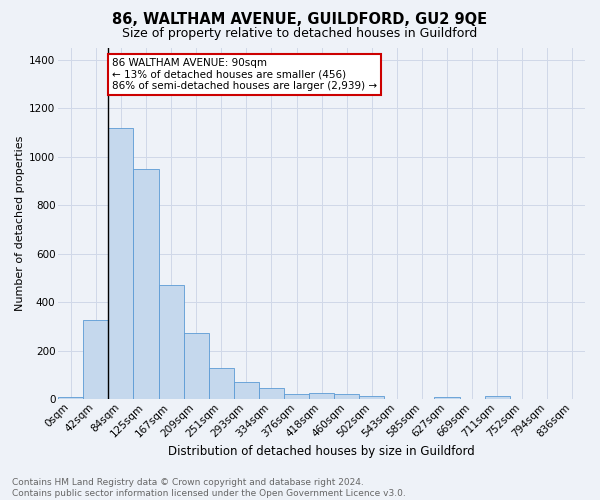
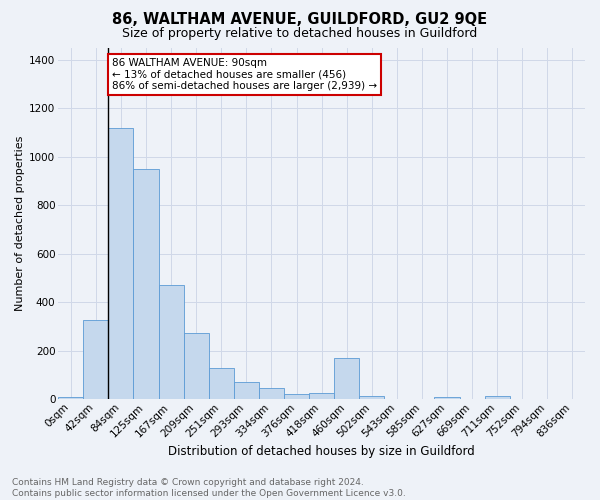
460sqm: 22 -> 170
